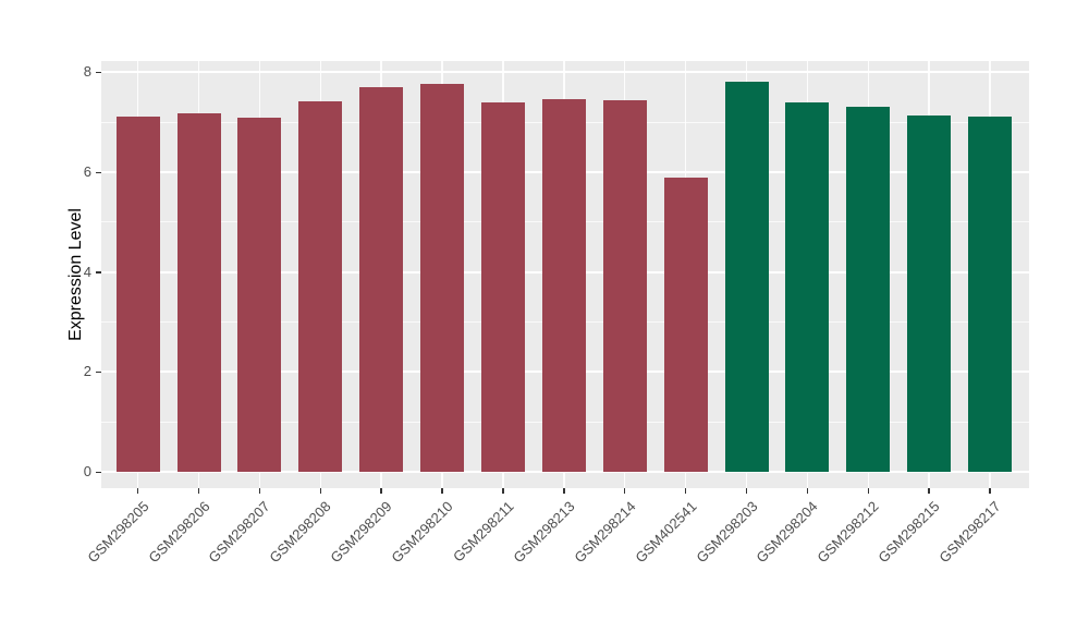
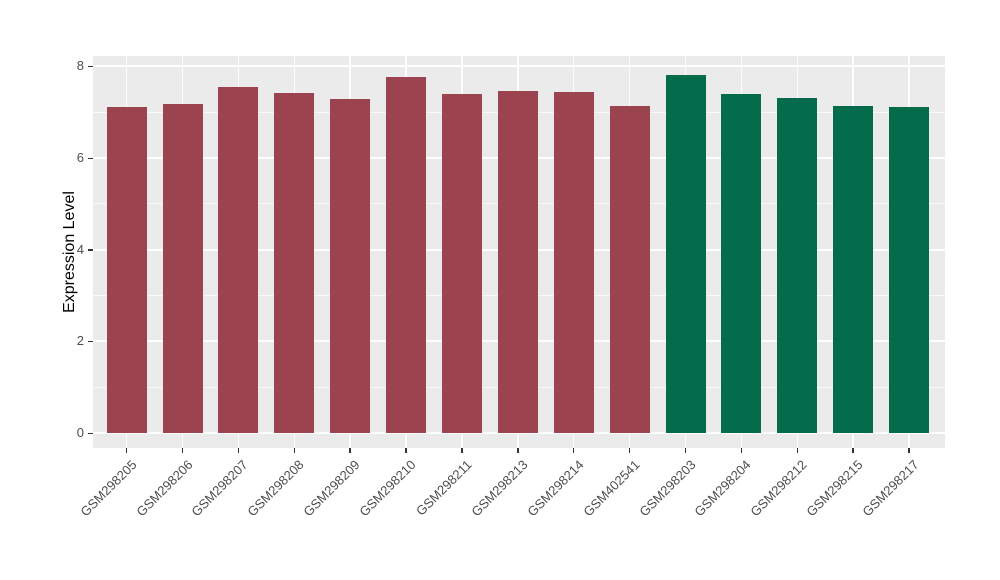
GSM298207: 7.1 -> 7.5
GSM298209: 7.7 -> 7.3
GSM402541: 5.9 -> 7.1
